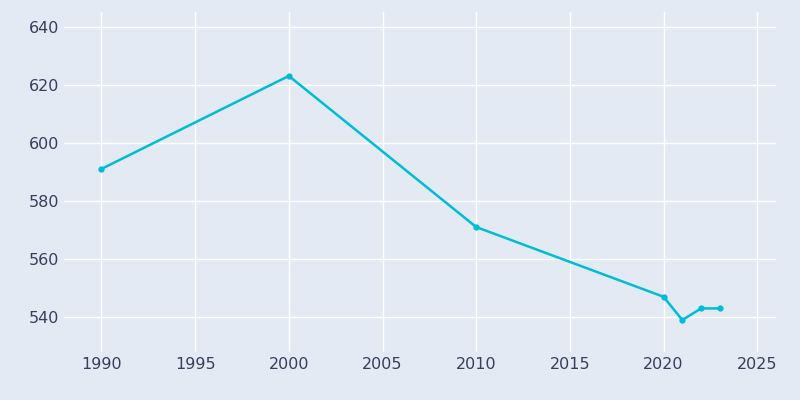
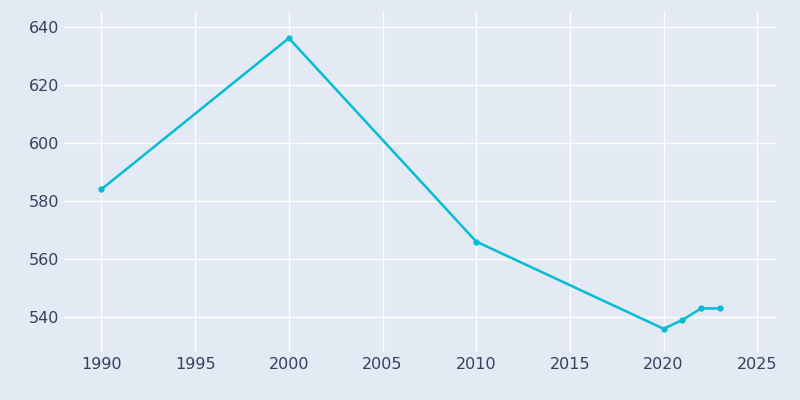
1990: 591 -> 584
2000: 623 -> 636
2010: 571 -> 566
2020: 547 -> 536
